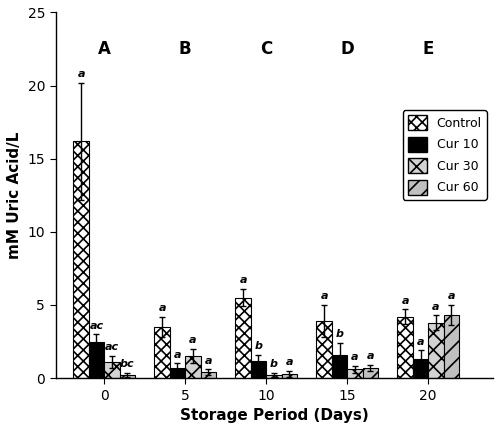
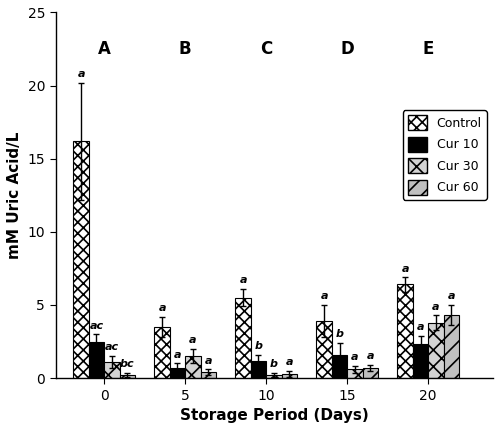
Control/20: 4.2 -> 6.4
Cur 10/20: 1.3 -> 2.3
